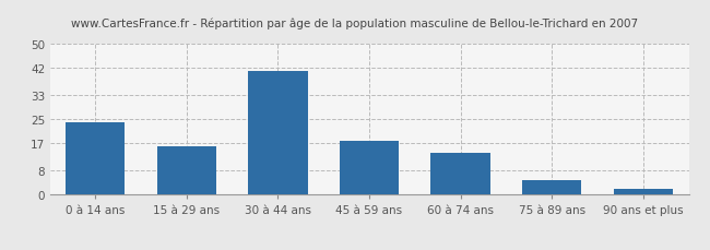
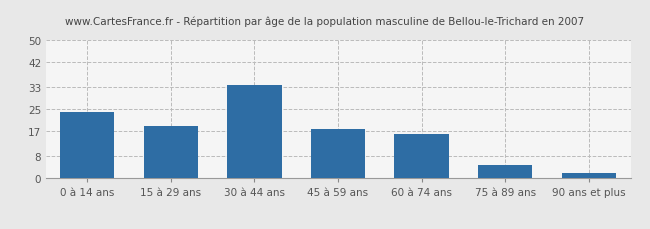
15 à 29 ans: 16 -> 19
30 à 44 ans: 41 -> 34
60 à 74 ans: 14 -> 16
